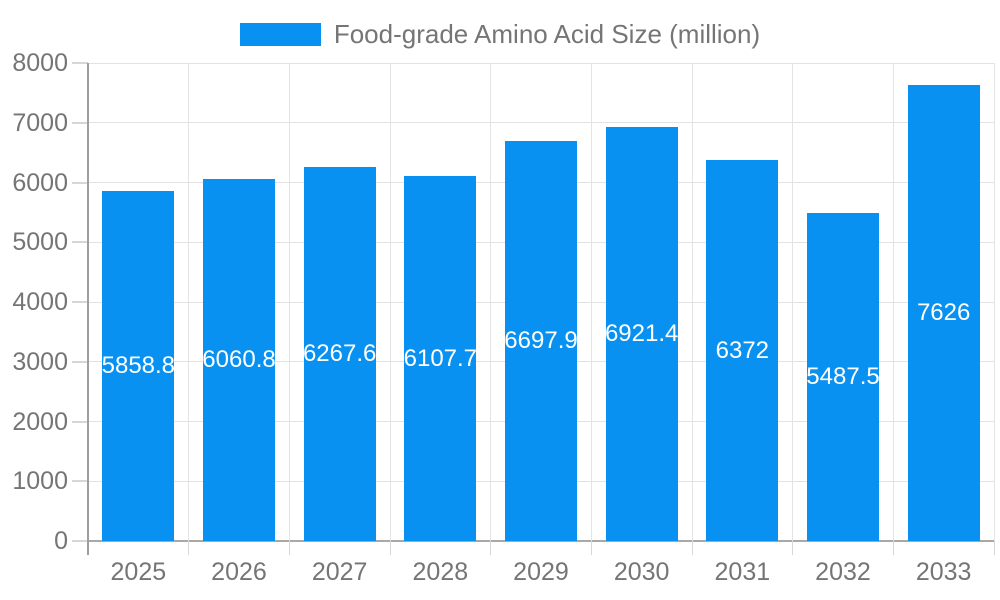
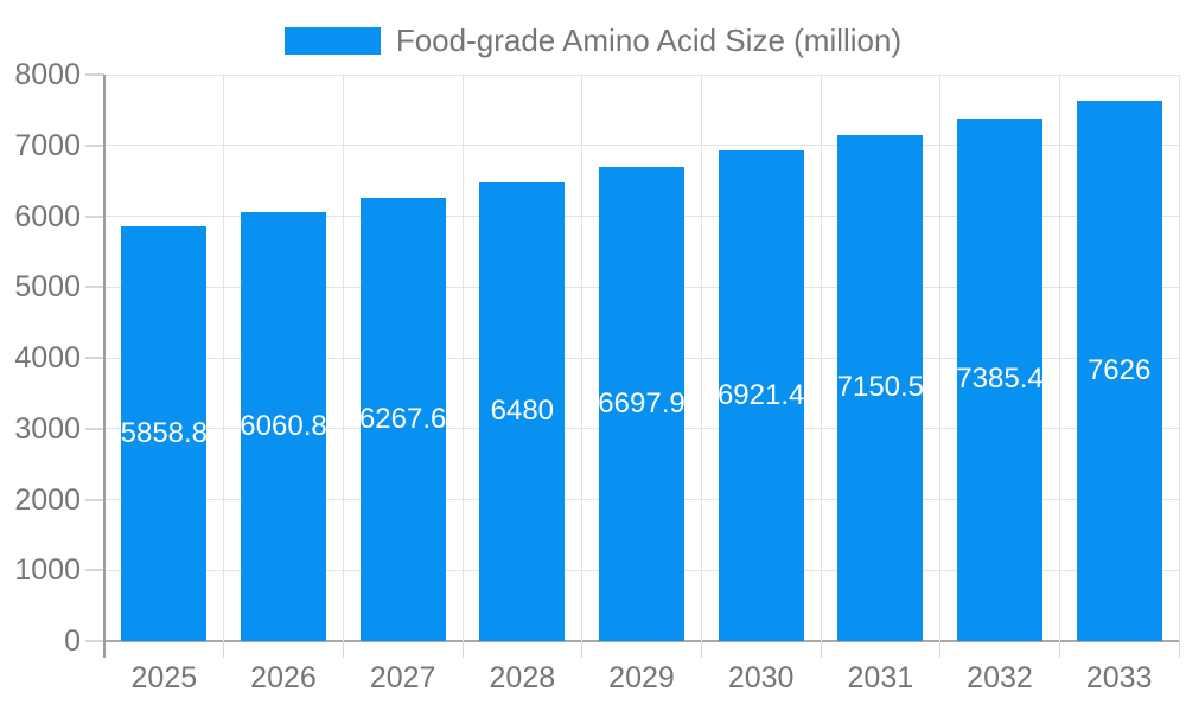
2028: 6107.7 -> 6480
2031: 6372 -> 7150.5
2032: 5487.5 -> 7385.4
